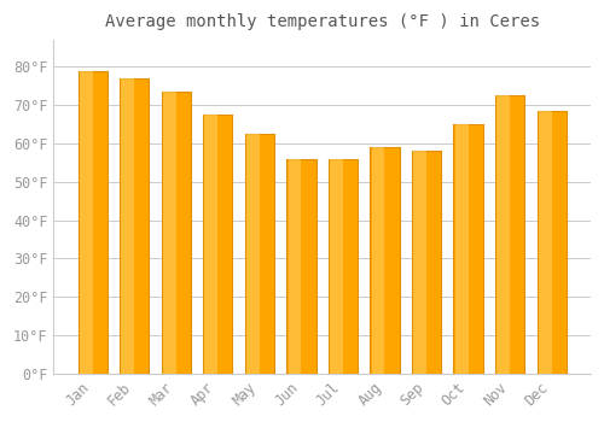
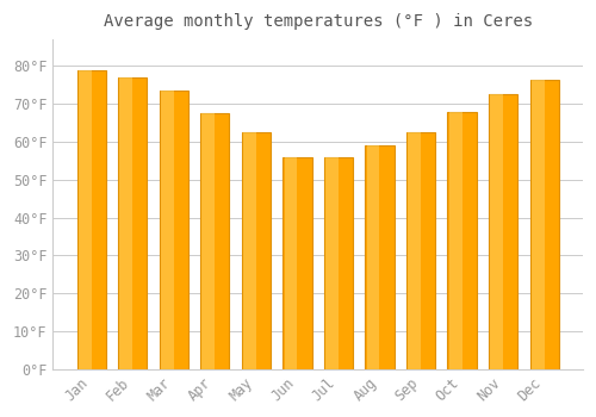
Sep: 58.0°F -> 62.5°F
Oct: 65.0°F -> 68.0°F
Dec: 68.5°F -> 76.5°F
